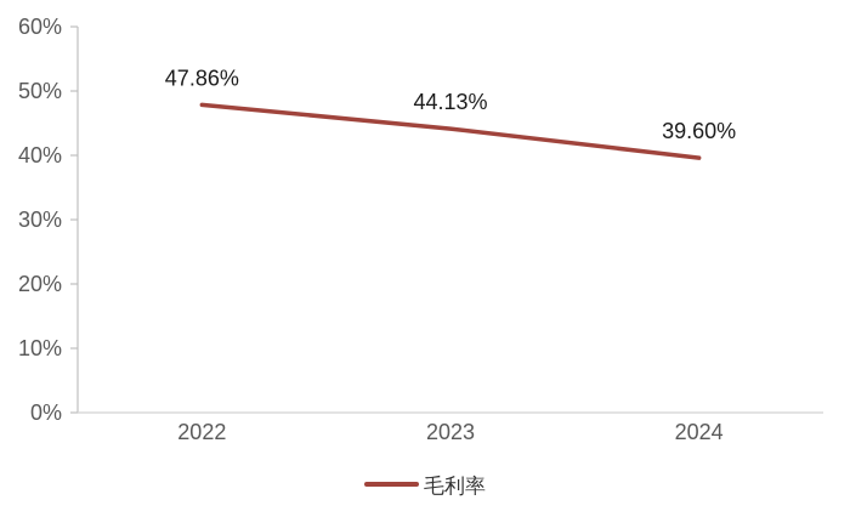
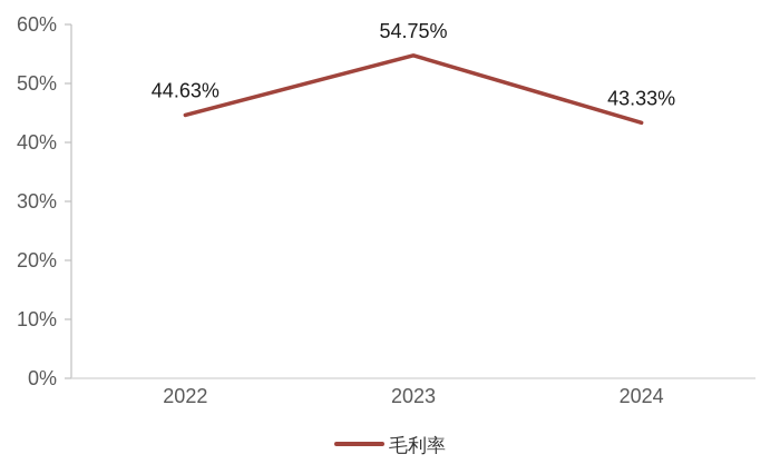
2022: 47.86% -> 44.63%
2023: 44.13% -> 54.75%
2024: 39.60% -> 43.33%
